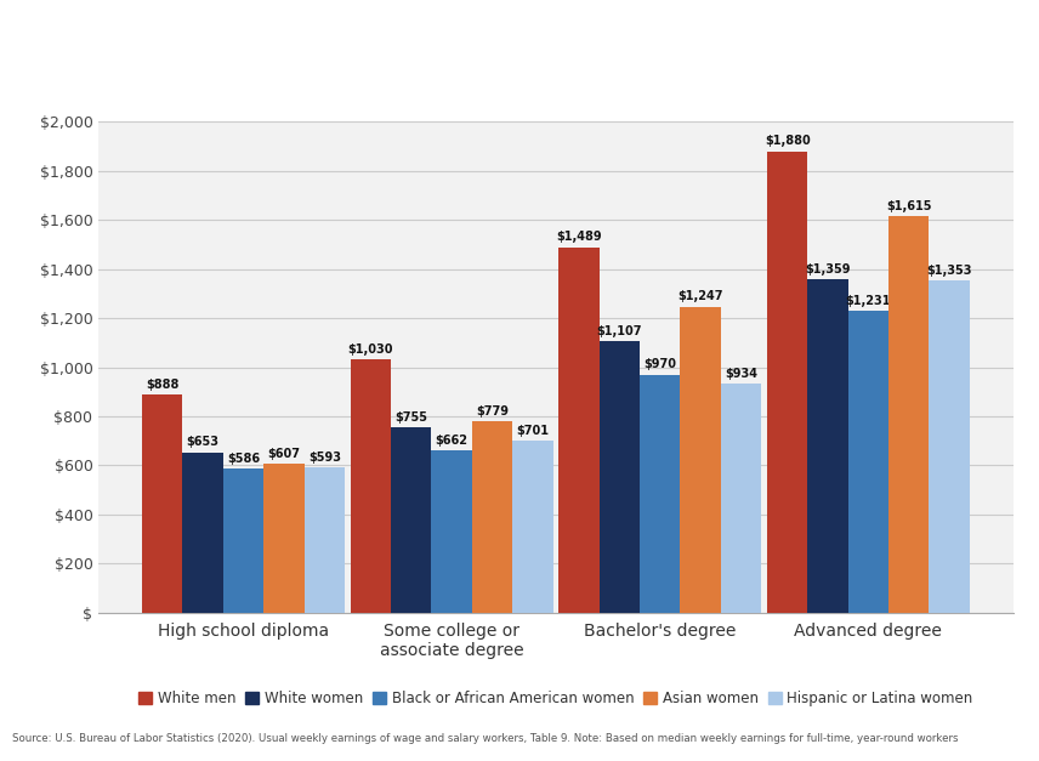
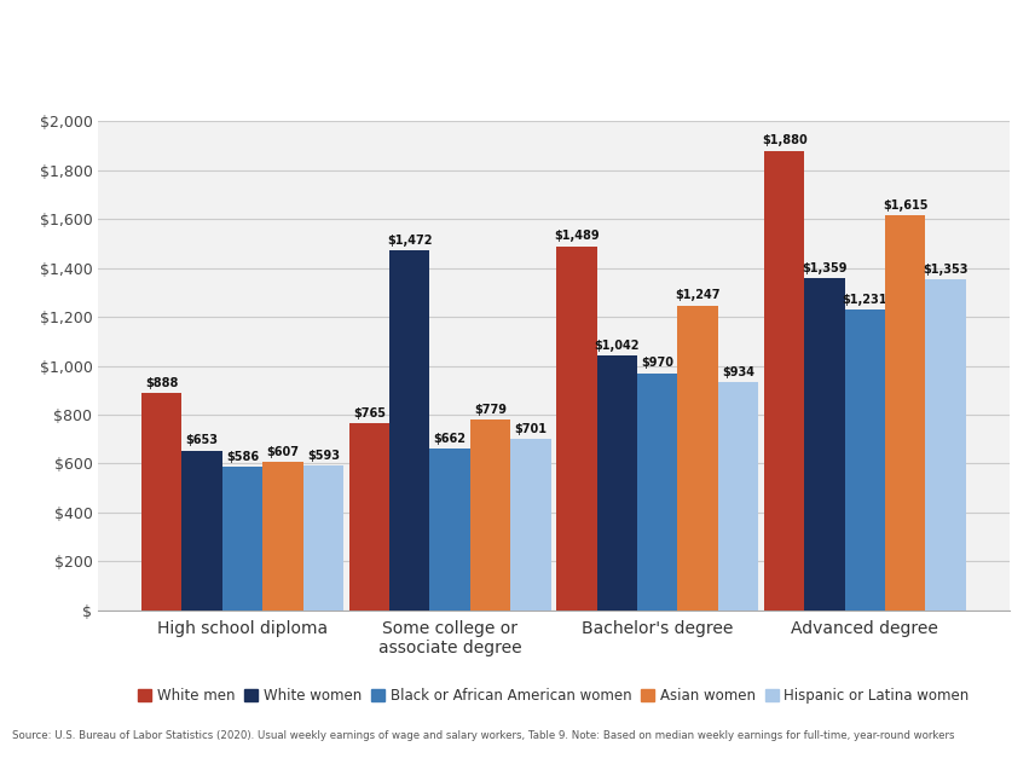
White men/Some college or associate degree: $1,030 -> $765
White women/Some college or associate degree: $755 -> $1,472
White women/Bachelor's degree: $1,107 -> $1,042
